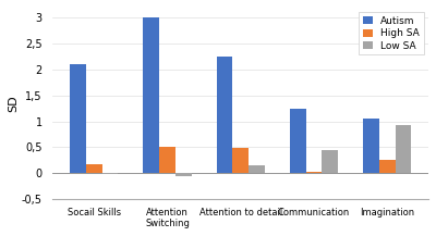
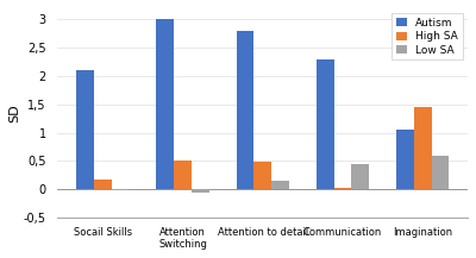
Autism/Attention to detail: 2,25 -> 2,80
Autism/Communication: 1,25 -> 2,30
High SA/Imagination: 0,25 -> 1,45
Low SA/Imagination: 0,93 -> 0,60
